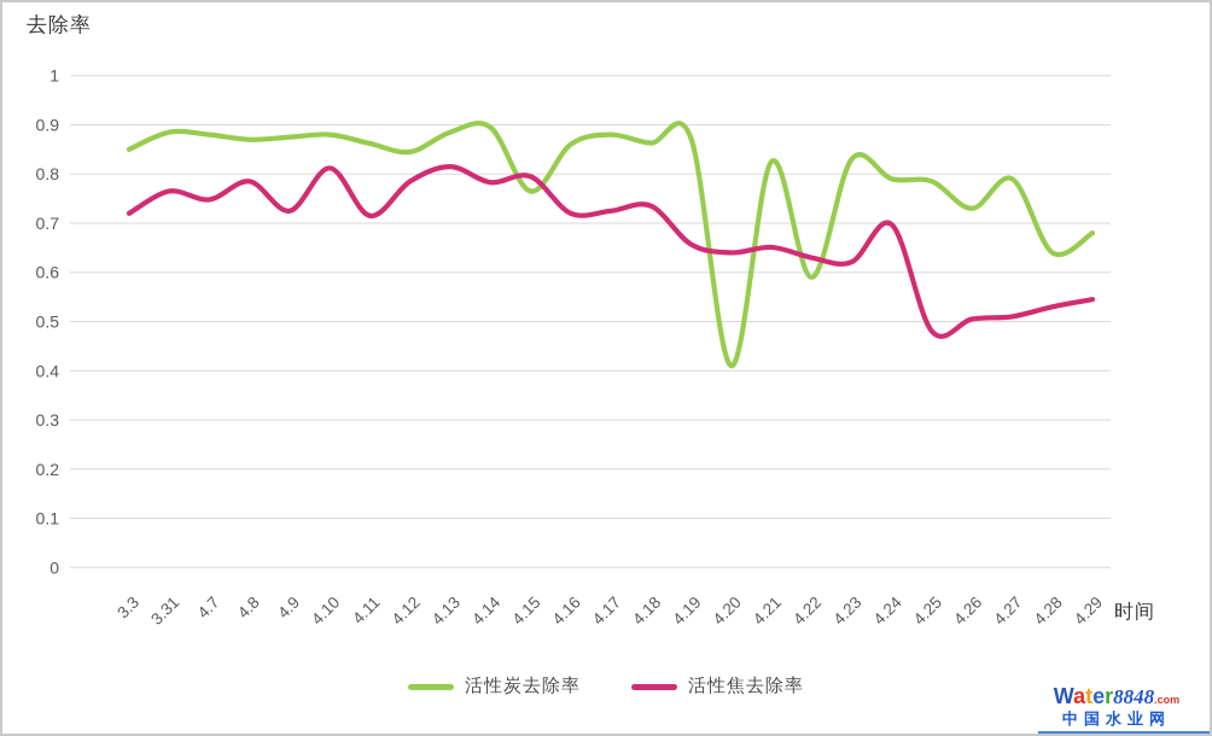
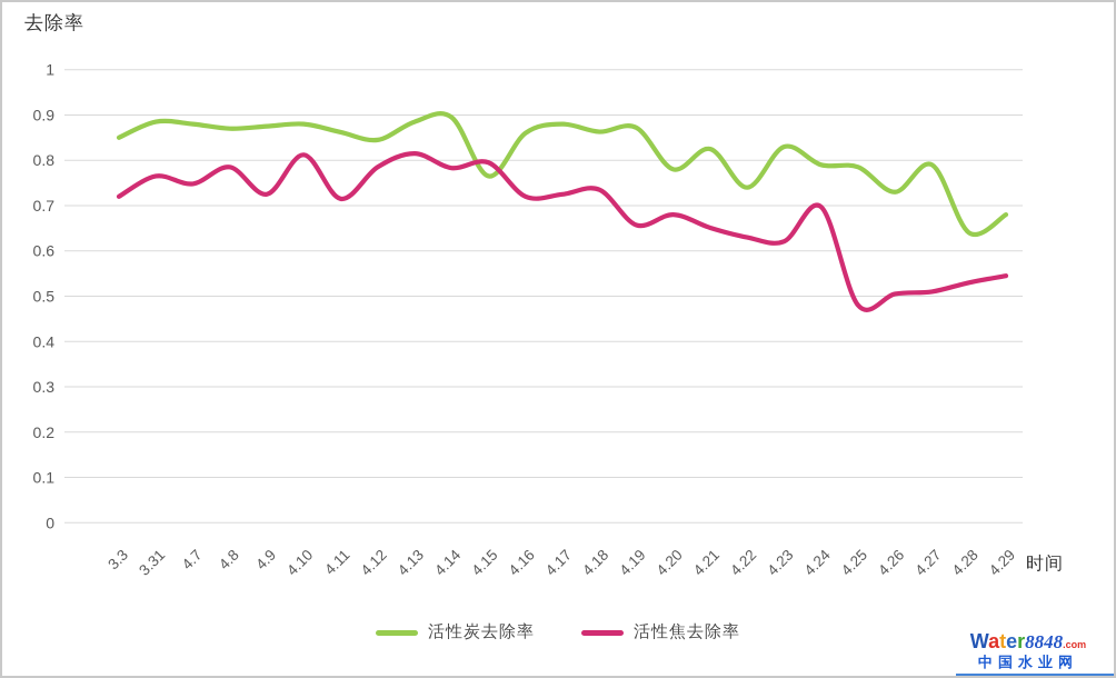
活性炭去除率/4.20: 0.41 -> 0.78
活性焦去除率/4.20: 0.64 -> 0.68
活性炭去除率/4.22: 0.59 -> 0.74
